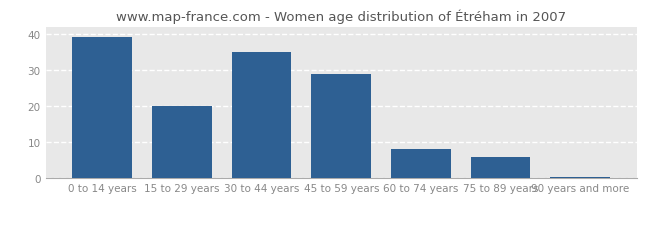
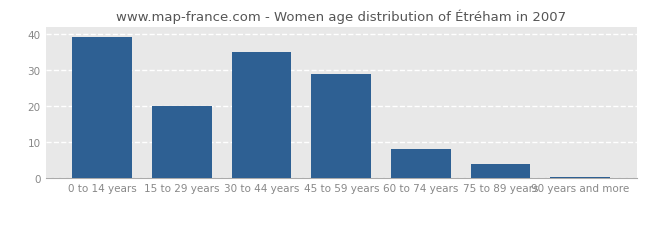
75 to 89 years: 6.0 -> 4.0
